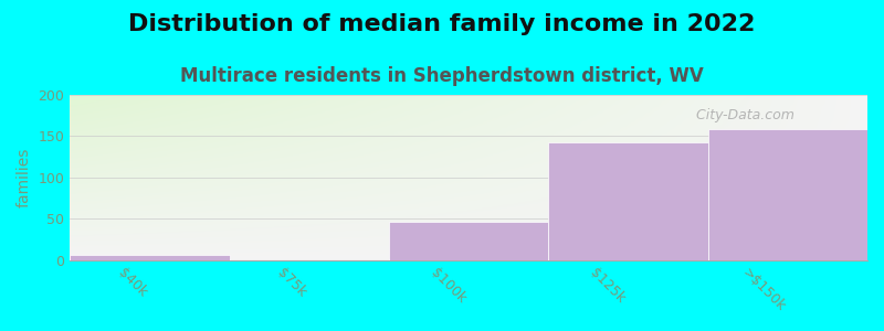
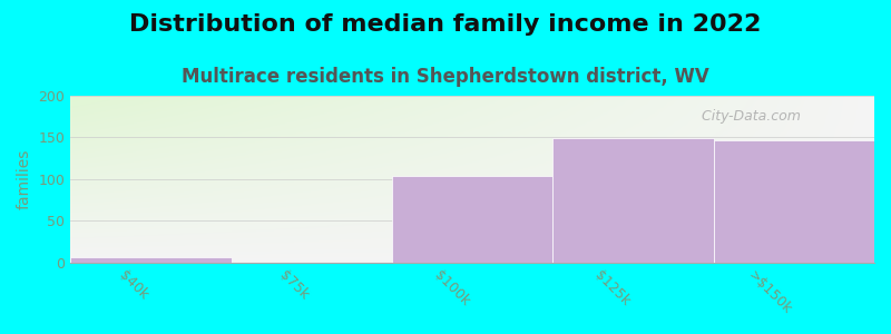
$100k: 46 -> 104
$125k: 142 -> 149
>$150k: 158 -> 147
